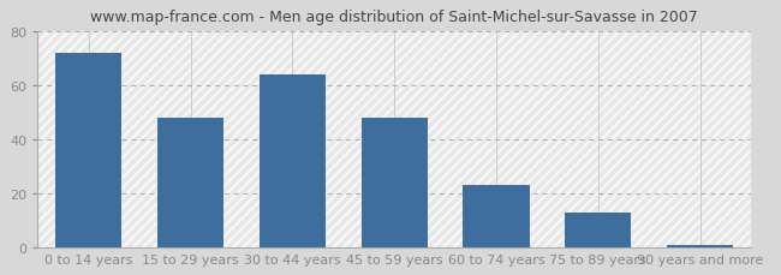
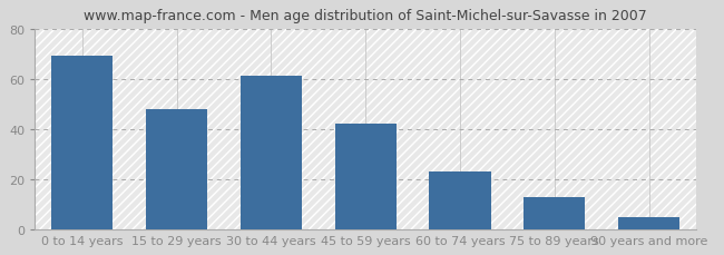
0 to 14 years: 72 -> 69
30 to 44 years: 64 -> 61
45 to 59 years: 48 -> 42
90 years and more: 1 -> 5
